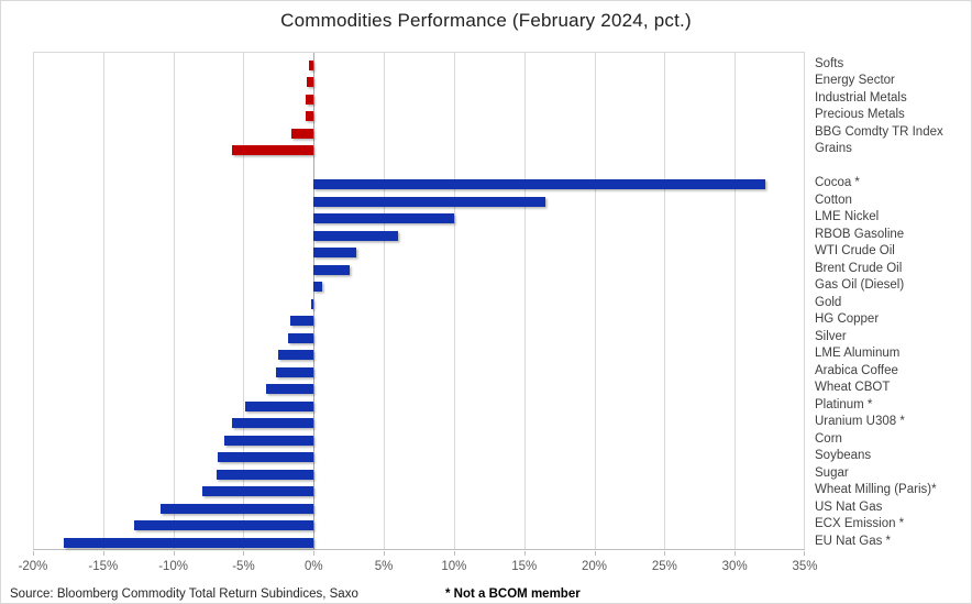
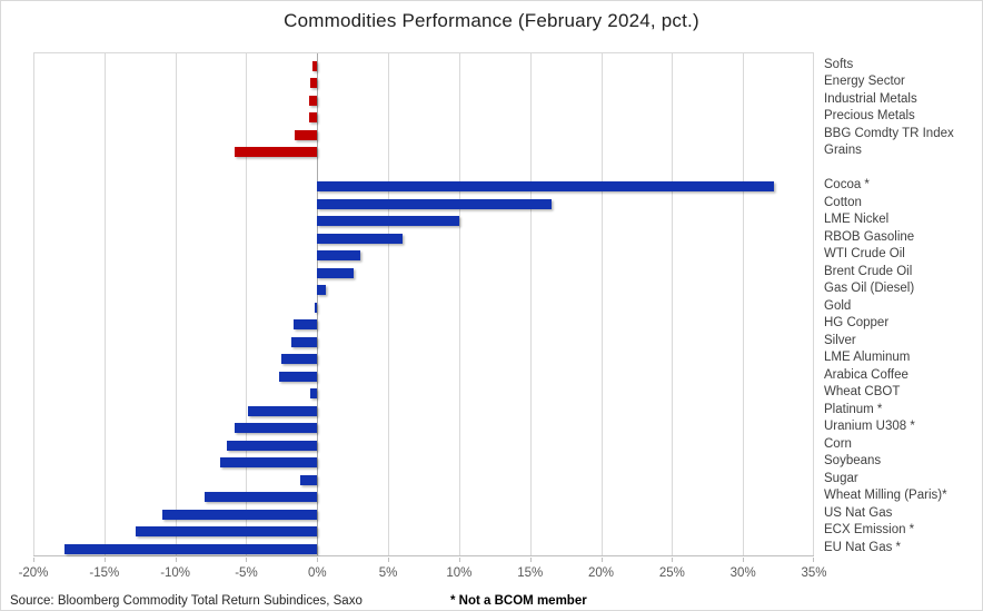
Wheat CBOT: -3.4% -> -0.5%
Sugar: -6.9% -> -1.2%
